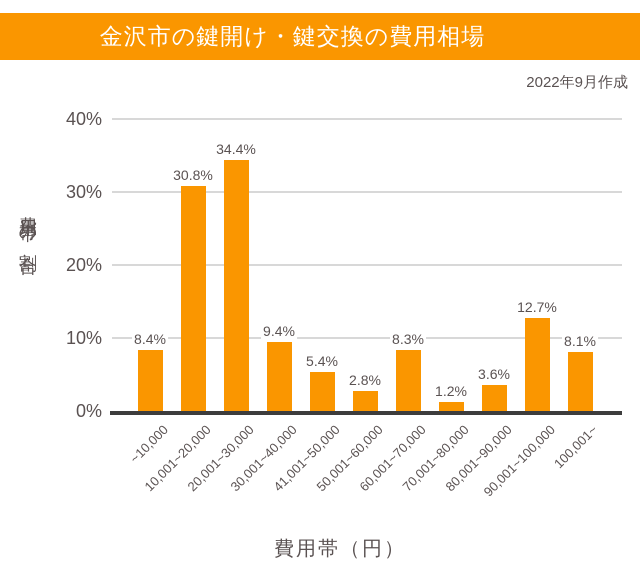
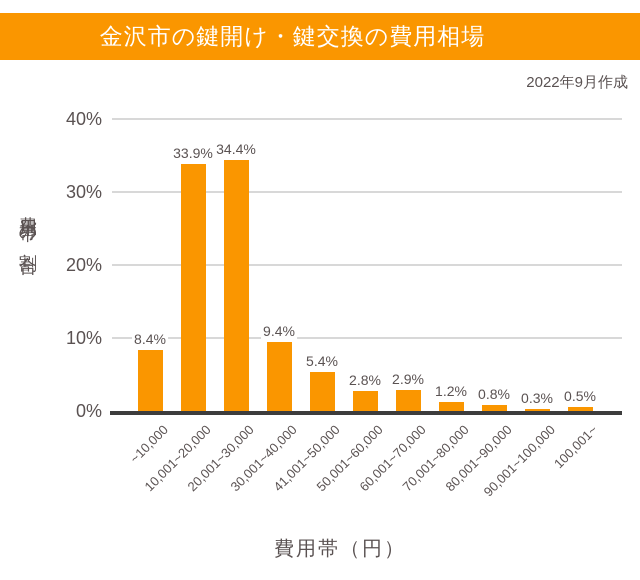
10,001~20,000: 30.8% -> 33.9%
60,001~70,000: 8.3% -> 2.9%
80,001~90,000: 3.6% -> 0.8%
90,001~100,000: 12.7% -> 0.3%
100,001~: 8.1% -> 0.5%
